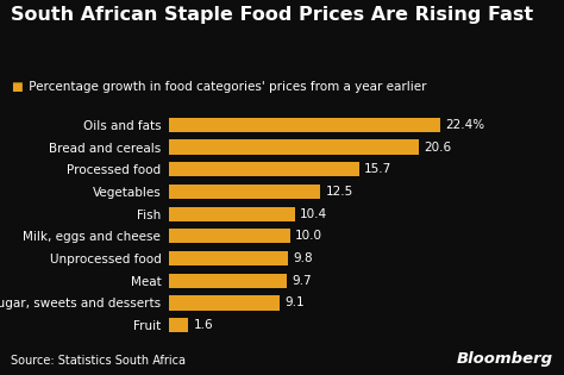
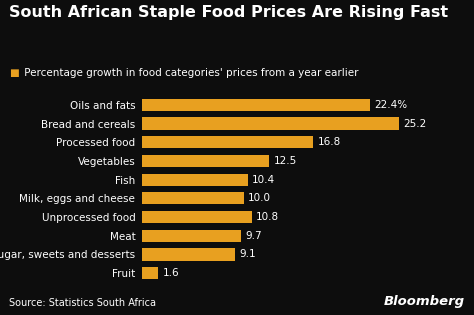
Bread and cereals: 20.6 -> 25.2
Processed food: 15.7 -> 16.8
Unprocessed food: 9.8 -> 10.8
